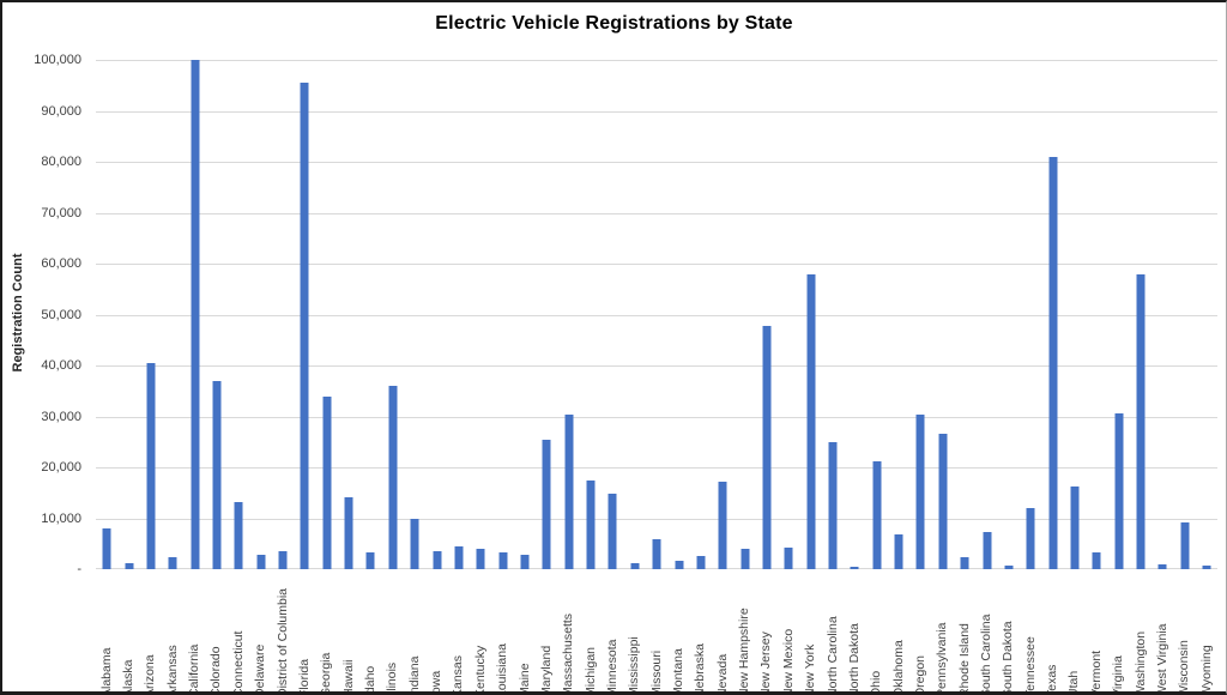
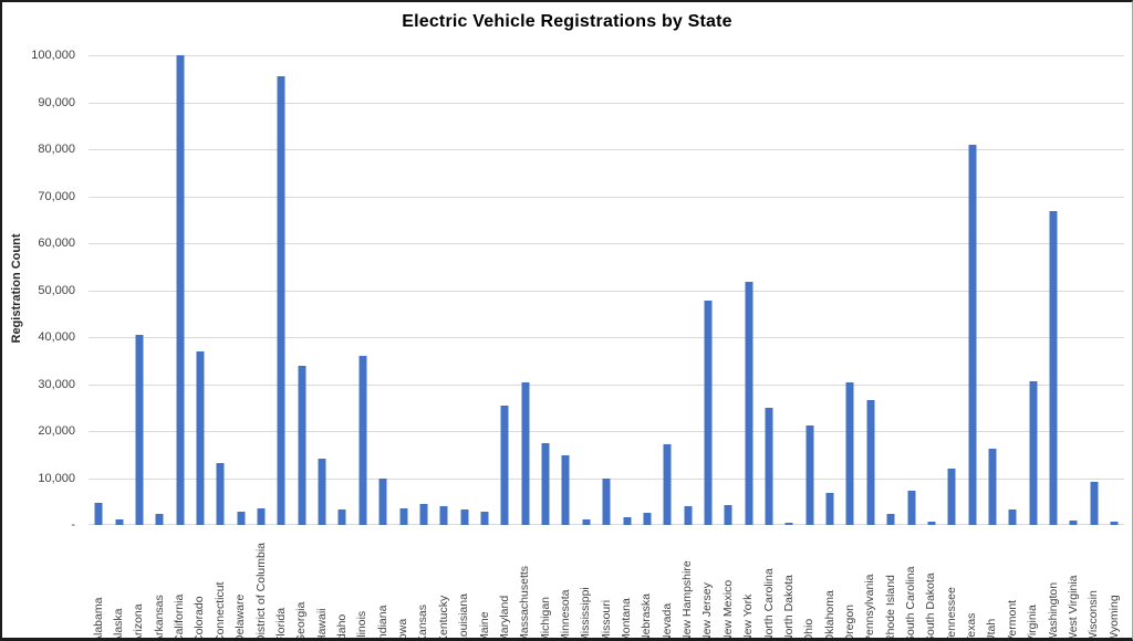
Alabama: 8000 -> 5000
Missouri: 6000 -> 10000
New York: 58000 -> 52000
Washington: 58000 -> 67000
